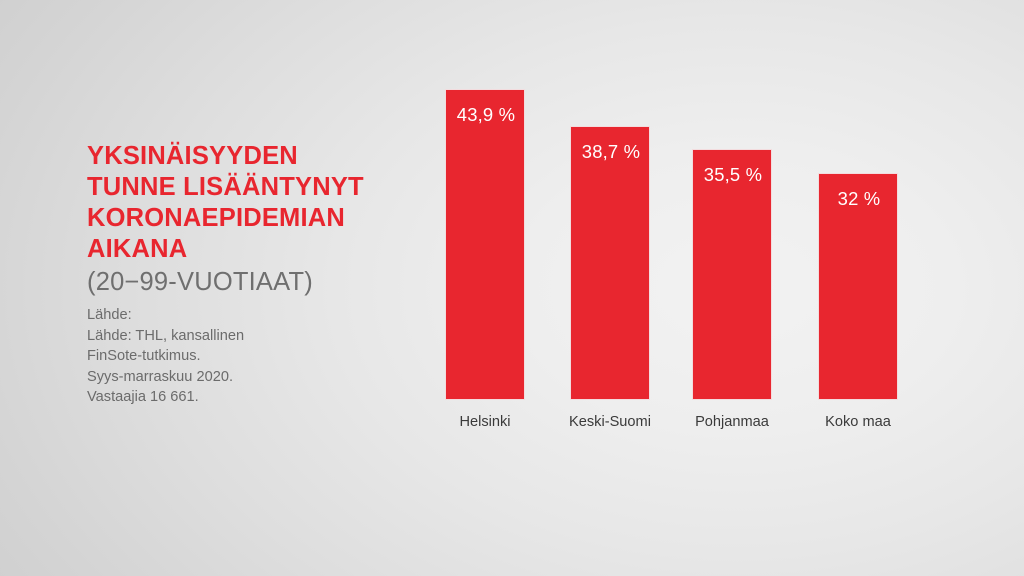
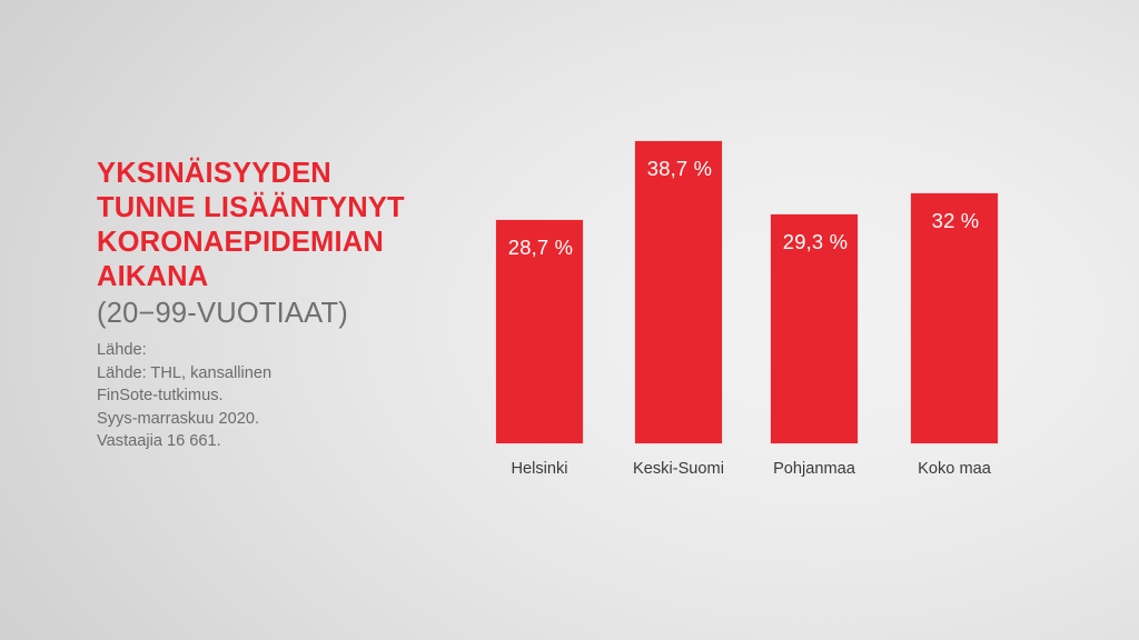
Helsinki: 43,9 -> 28,7
Pohjanmaa: 35,5 -> 29,3
